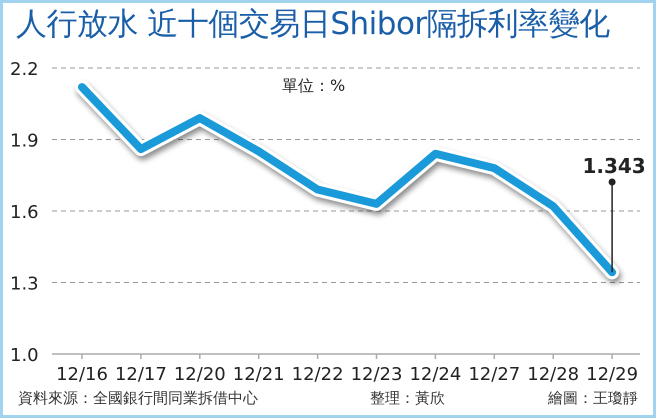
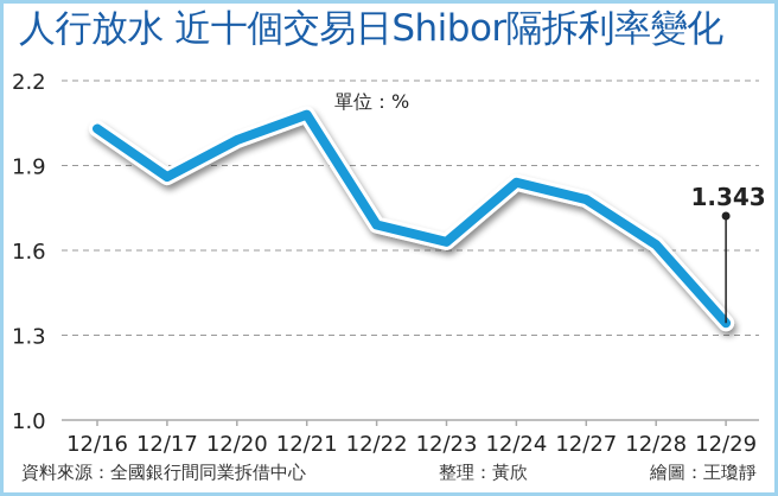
12/16: 2.12 -> 2.03
12/21: 1.85 -> 2.08
